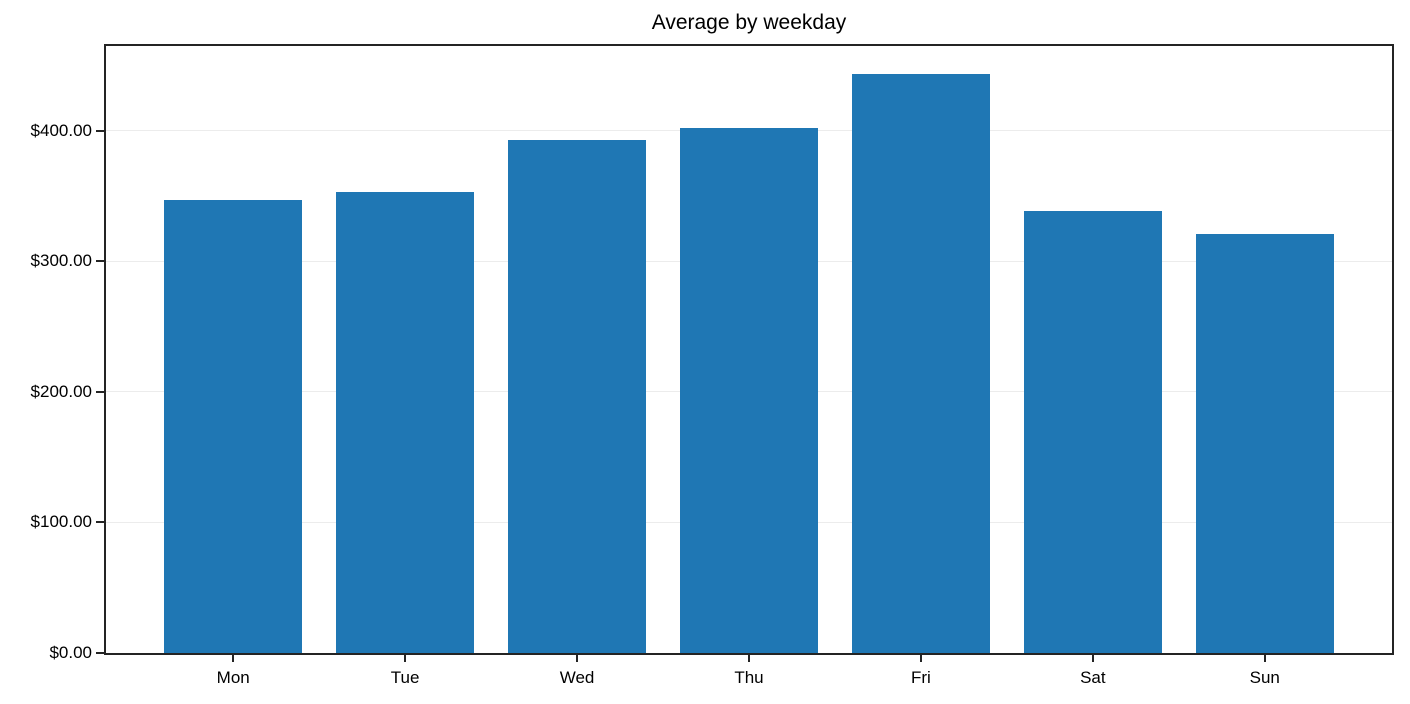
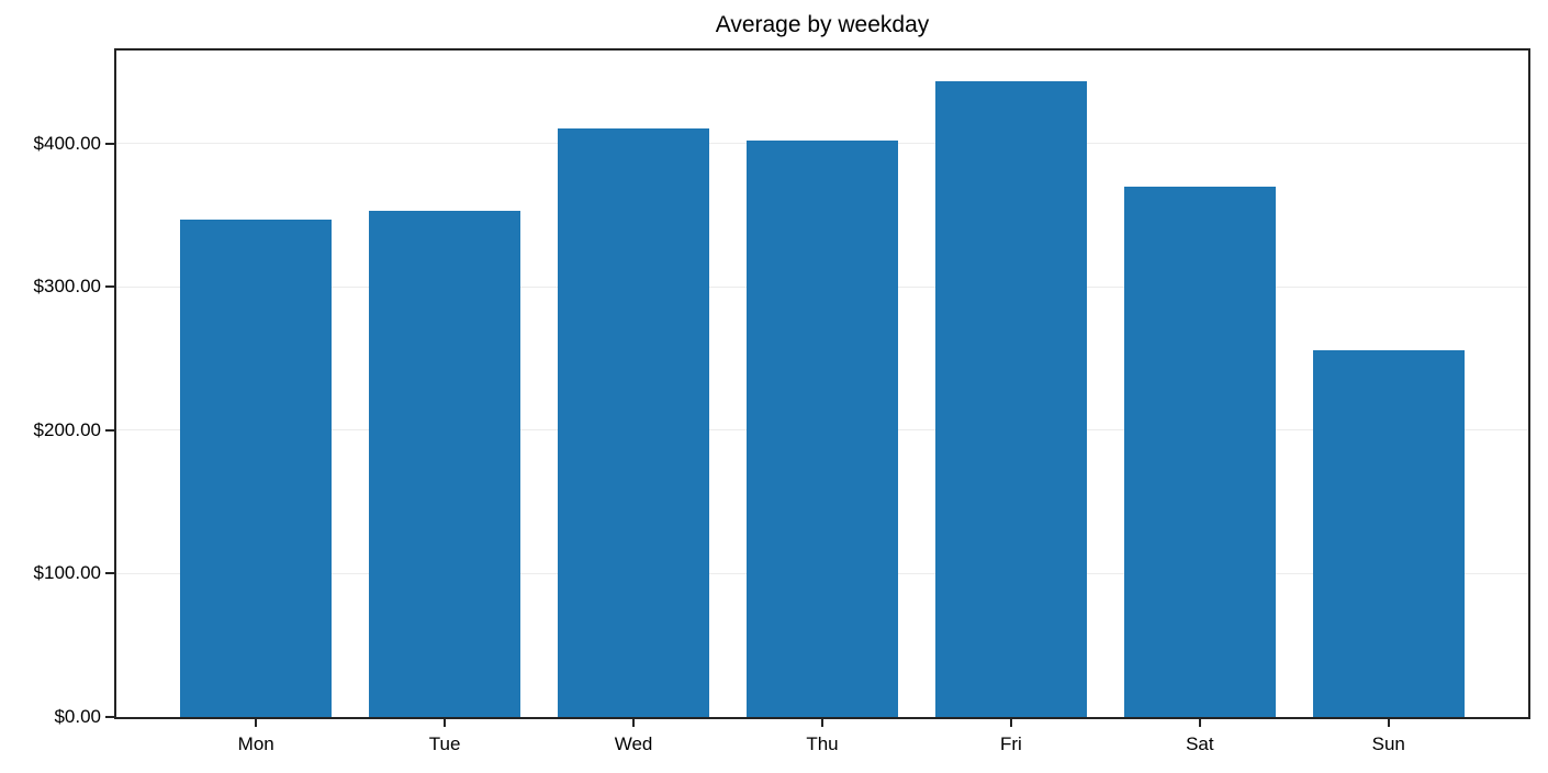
Wed: $393 -> $411
Sat: $339 -> $370
Sun: $321 -> $256
